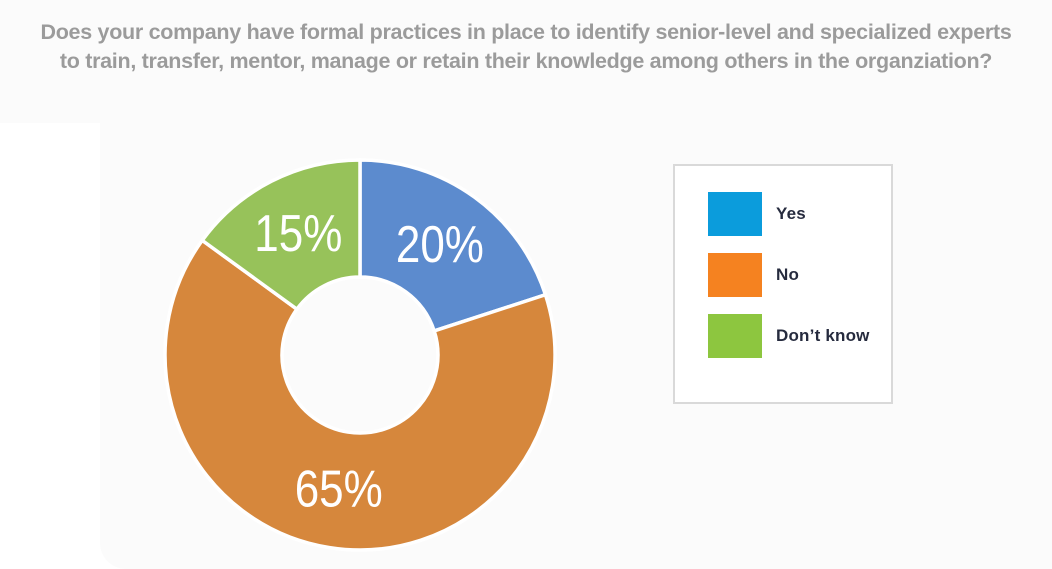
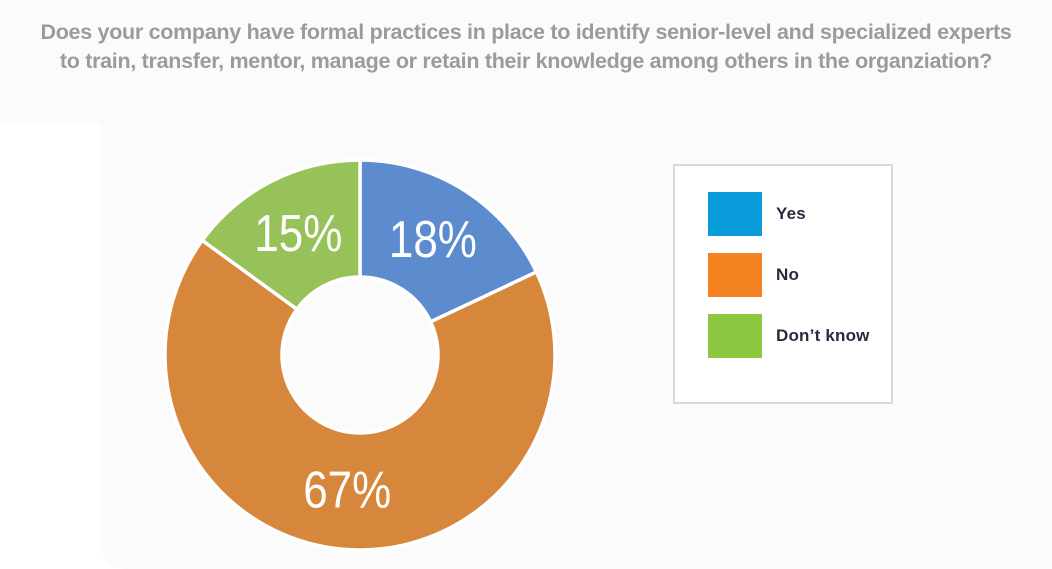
Yes: 20% -> 18%
No: 65% -> 67%
